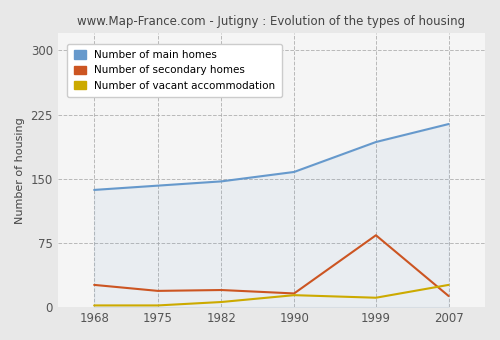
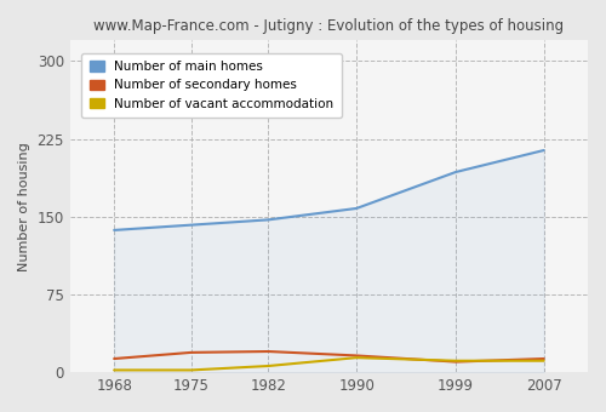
Number of secondary homes/1968: 26 -> 13
Number of secondary homes/1999: 84 -> 10
Number of vacant accommodation/2007: 26 -> 11
